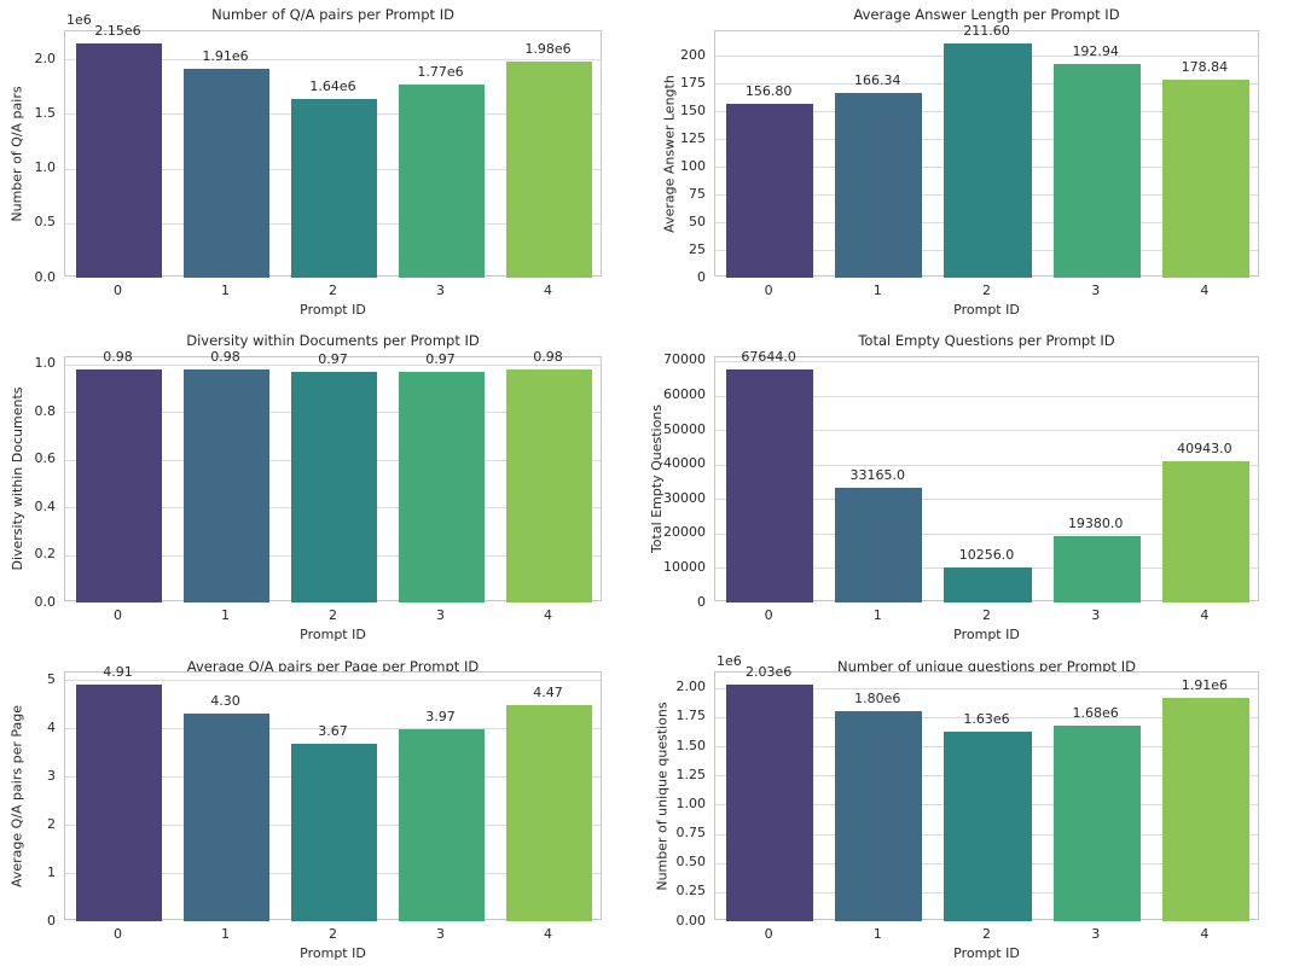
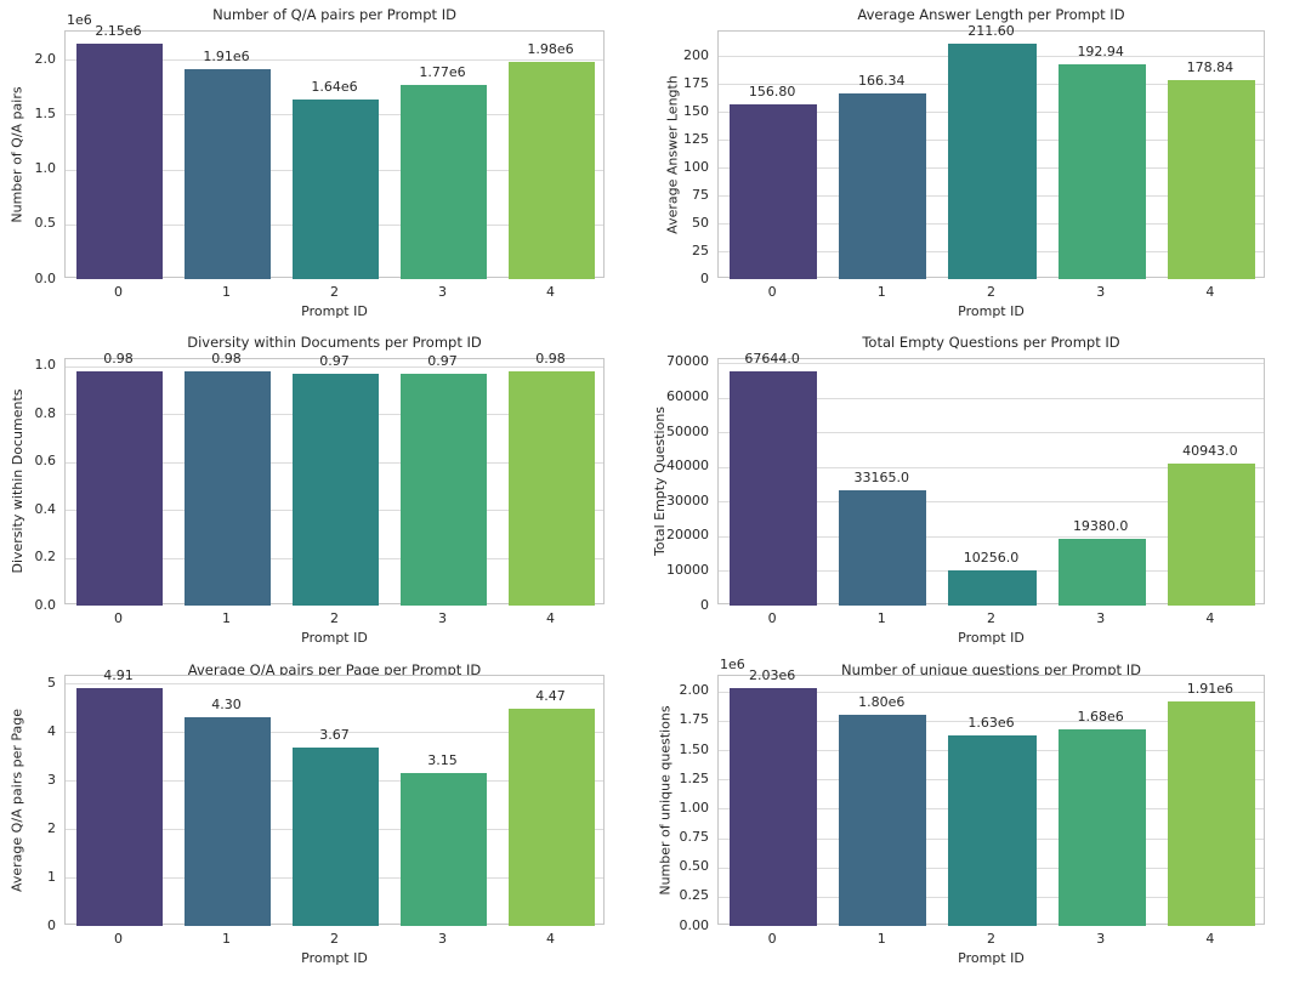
Average Q/A pairs per Page per Prompt ID/3: 3.97 -> 3.15
